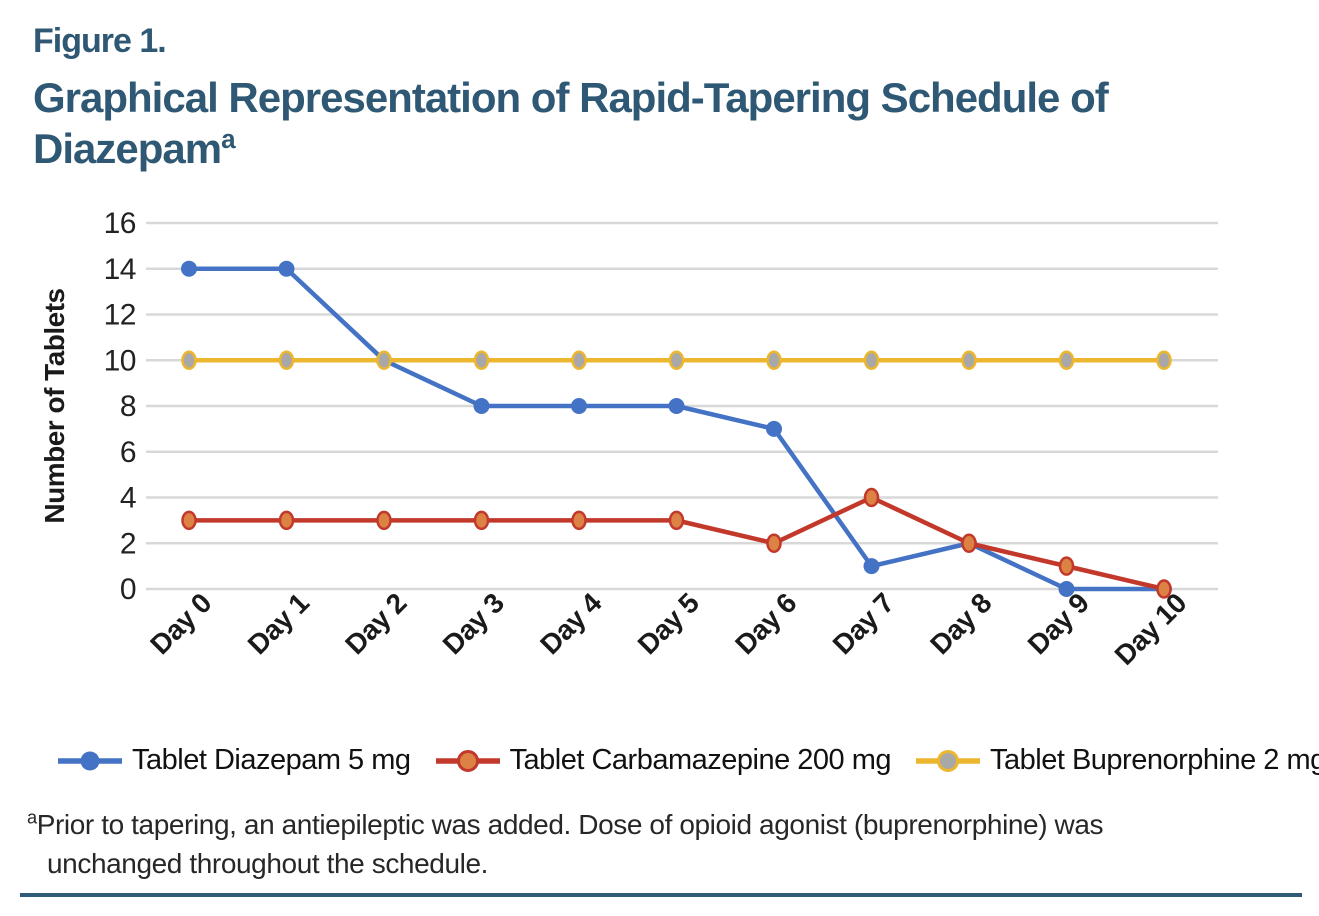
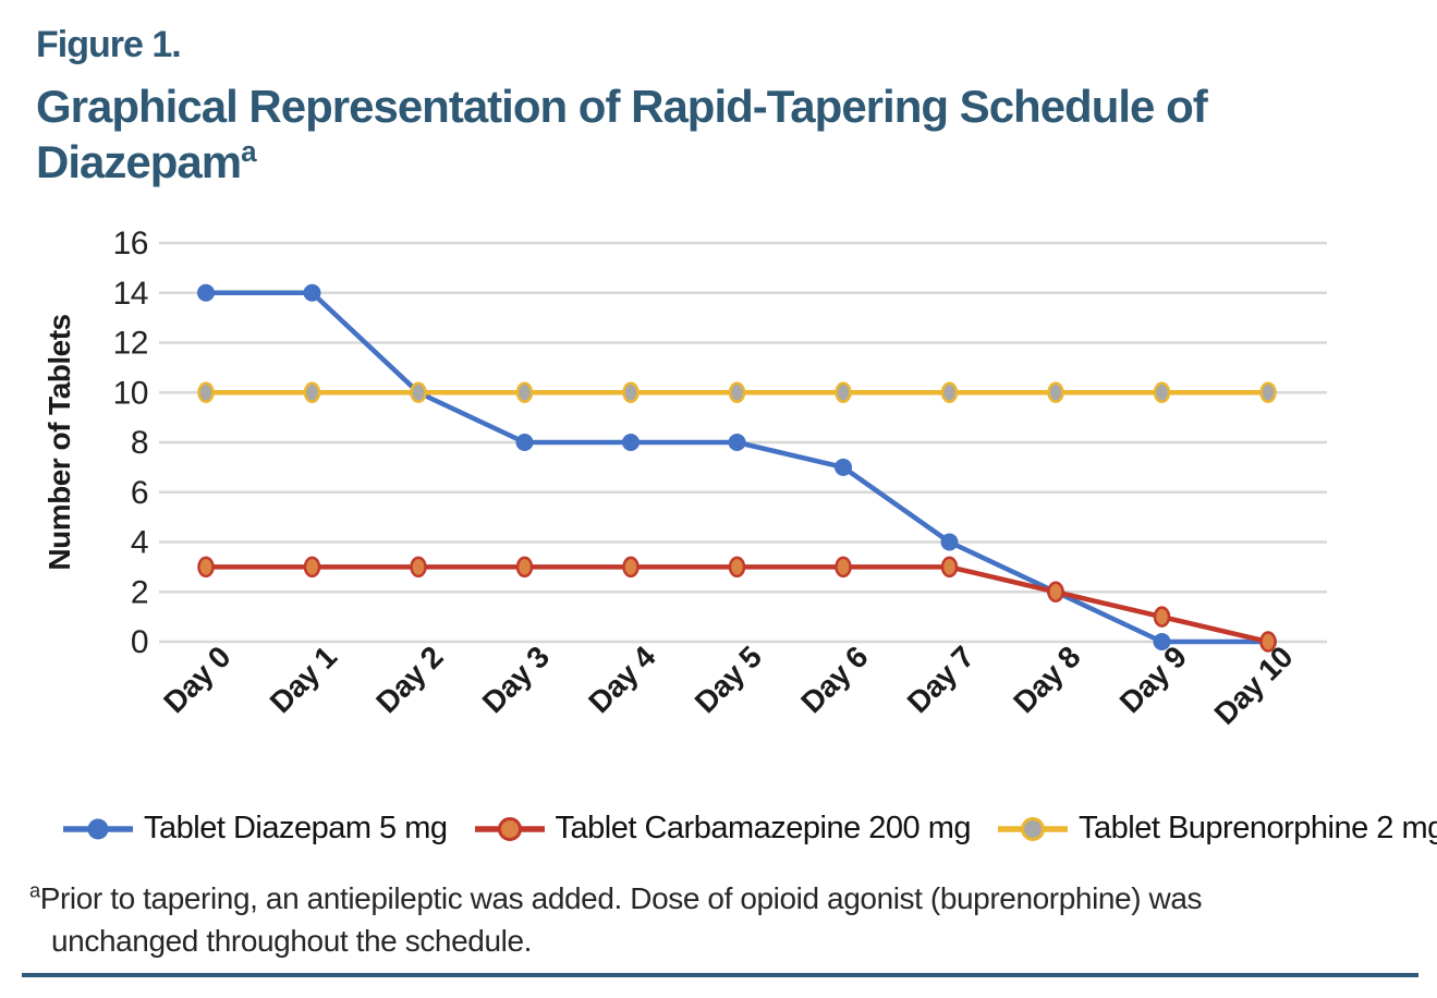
Tablet Carbamazepine 200 mg/Day 6: 2 -> 3
Tablet Diazepam 5 mg/Day 7: 1 -> 4
Tablet Carbamazepine 200 mg/Day 7: 4 -> 3
